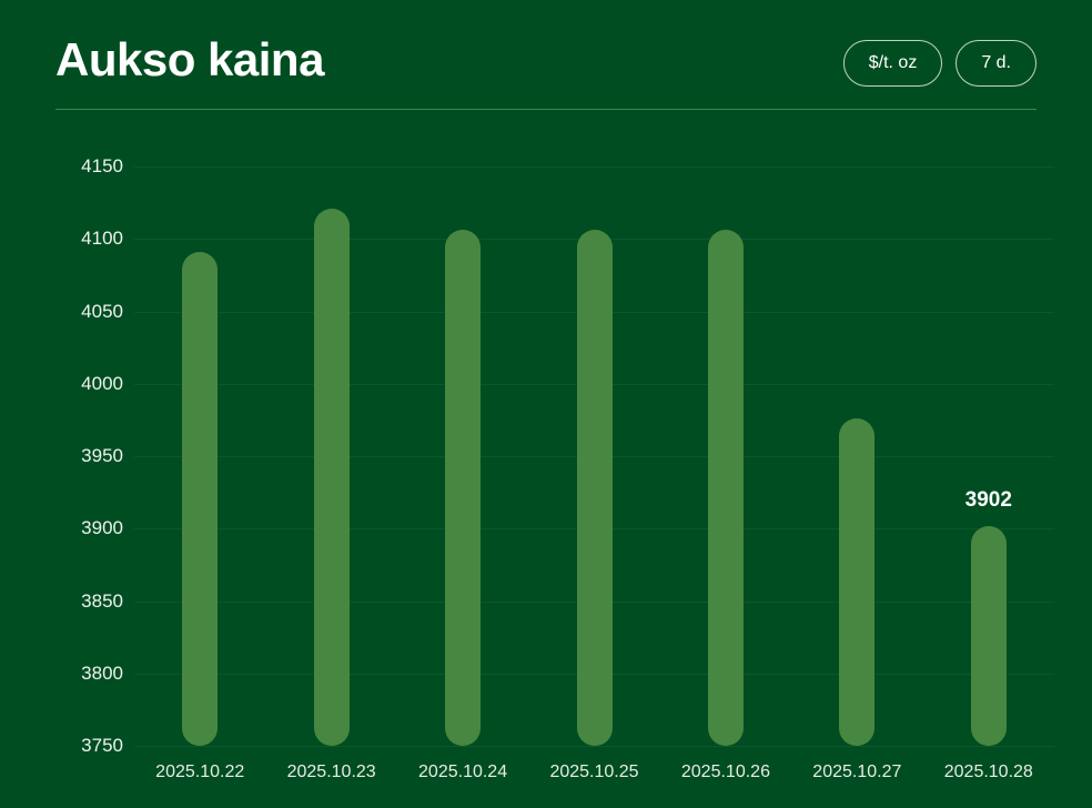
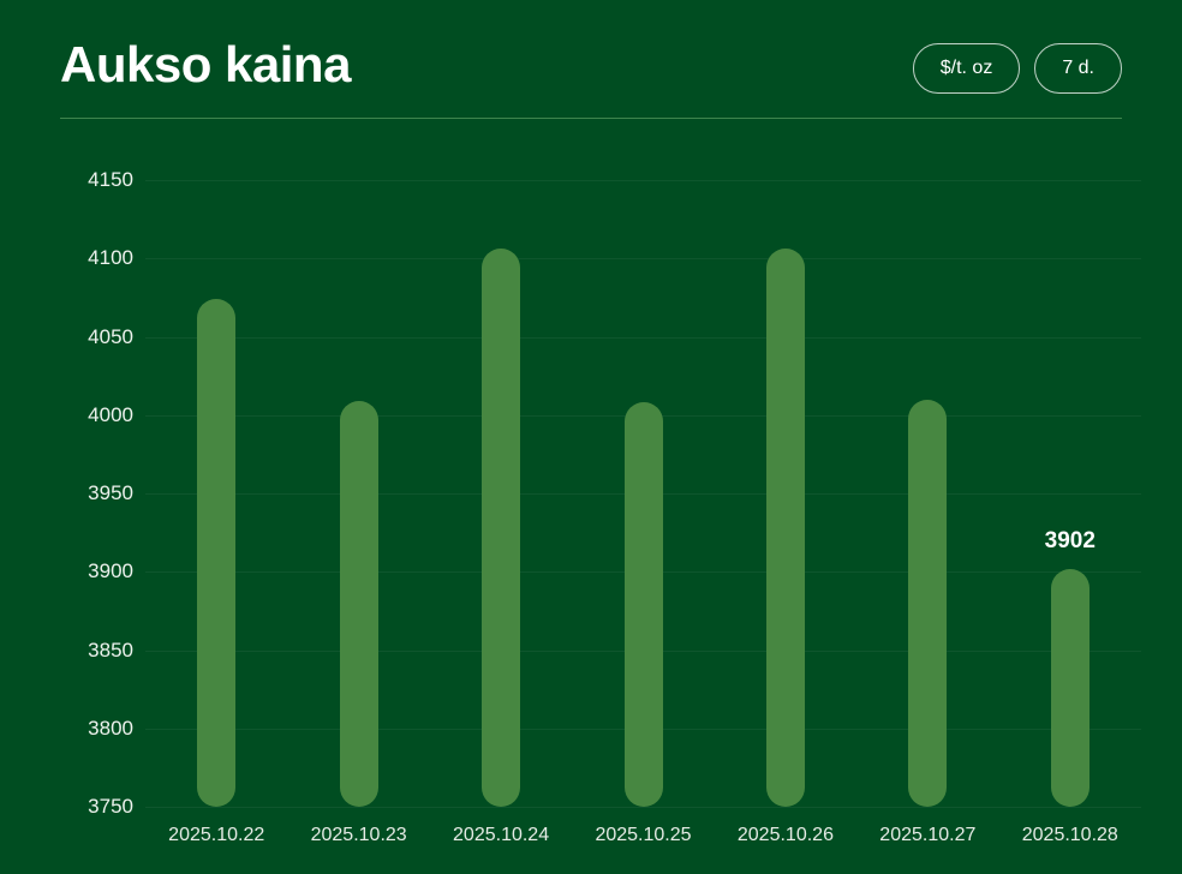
2025.10.22: 4091 -> 4074
2025.10.23: 4121 -> 4009
2025.10.25: 4106 -> 4008
2025.10.27: 3976 -> 4010
